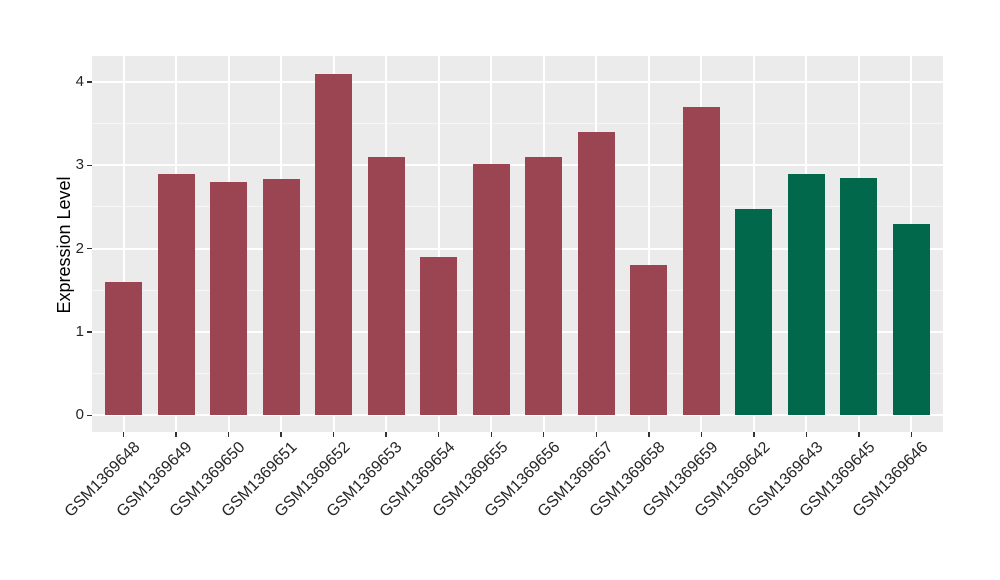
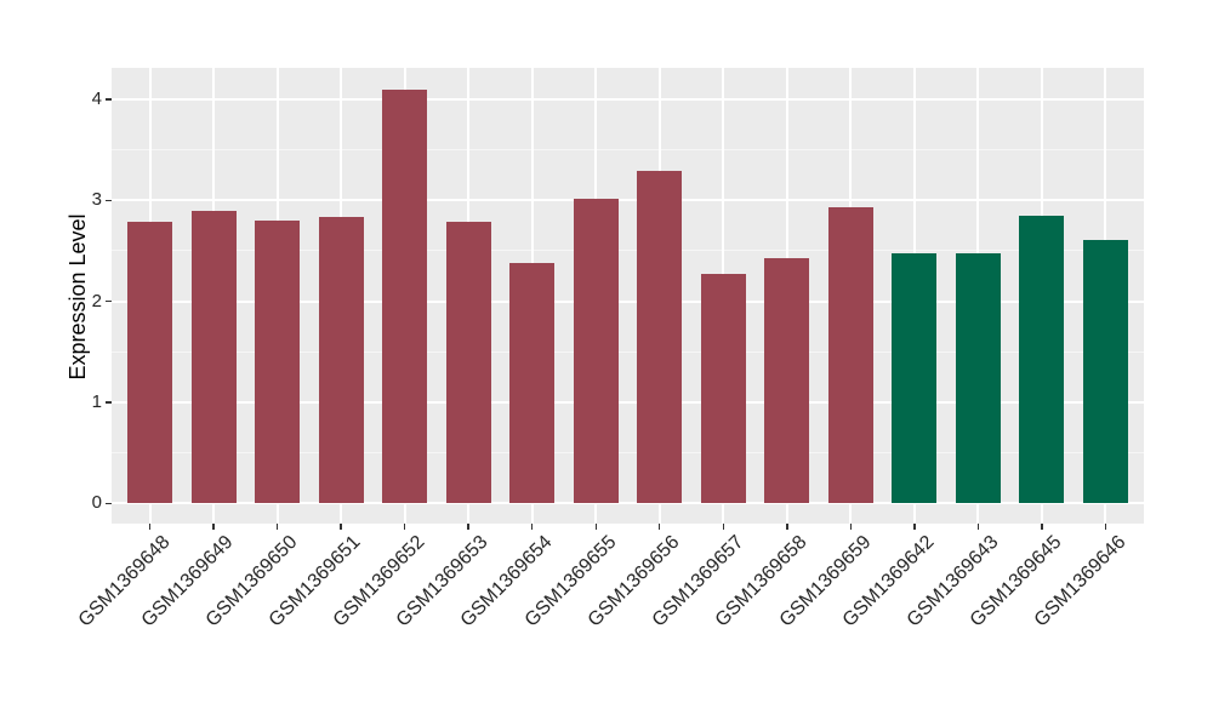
GSM1369648: 1.6 -> 2.8
GSM1369653: 3.1 -> 2.8
GSM1369654: 1.9 -> 2.4
GSM1369656: 3.1 -> 3.3
GSM1369657: 3.4 -> 2.3
GSM1369658: 1.8 -> 2.4
GSM1369659: 3.7 -> 2.9
GSM1369643: 2.9 -> 2.5
GSM1369646: 2.3 -> 2.6
